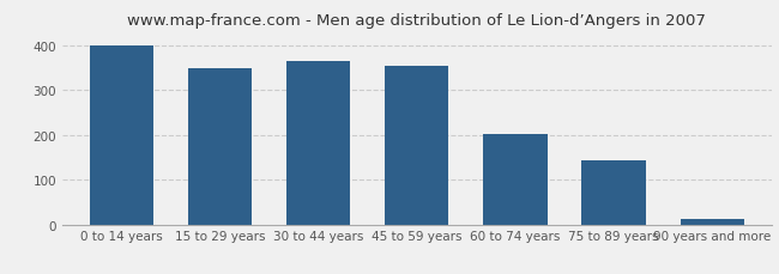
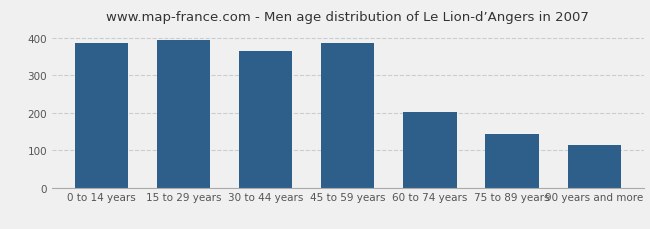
0 to 14 years: 400 -> 385
15 to 29 years: 350 -> 395
45 to 59 years: 354 -> 385
90 years and more: 13 -> 115
